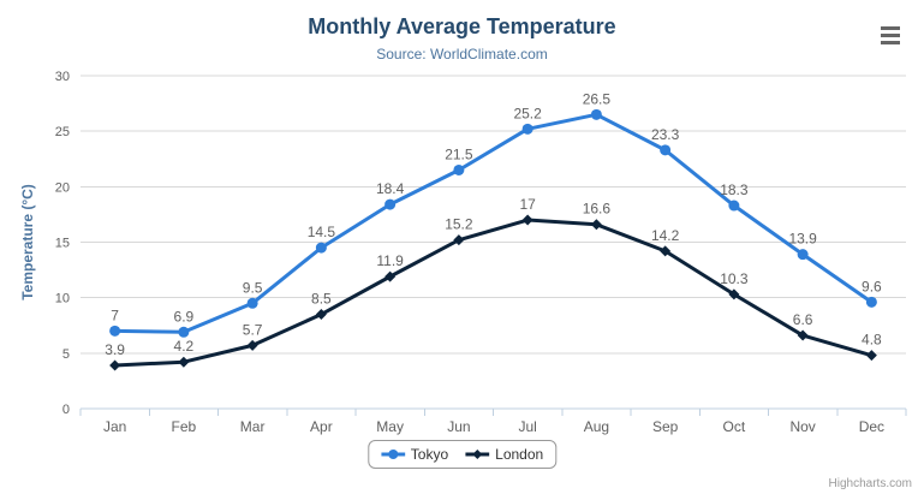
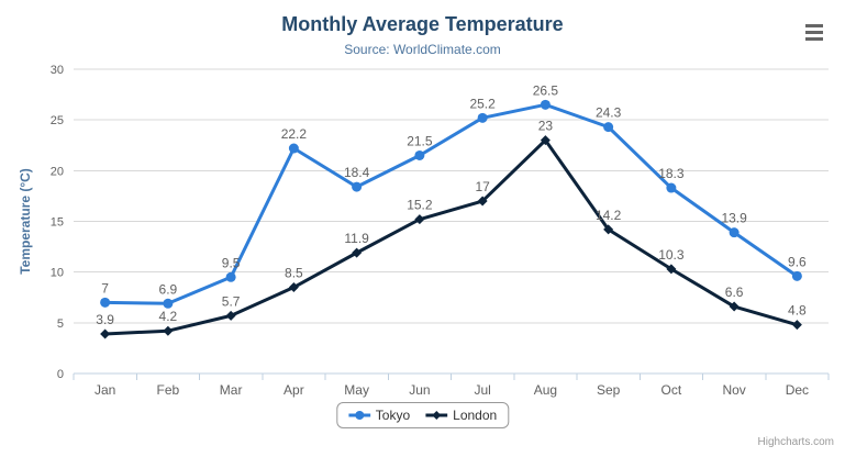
Tokyo/Apr: 14.5 -> 22.2
London/Aug: 16.6 -> 23
Tokyo/Sep: 23.3 -> 24.3
